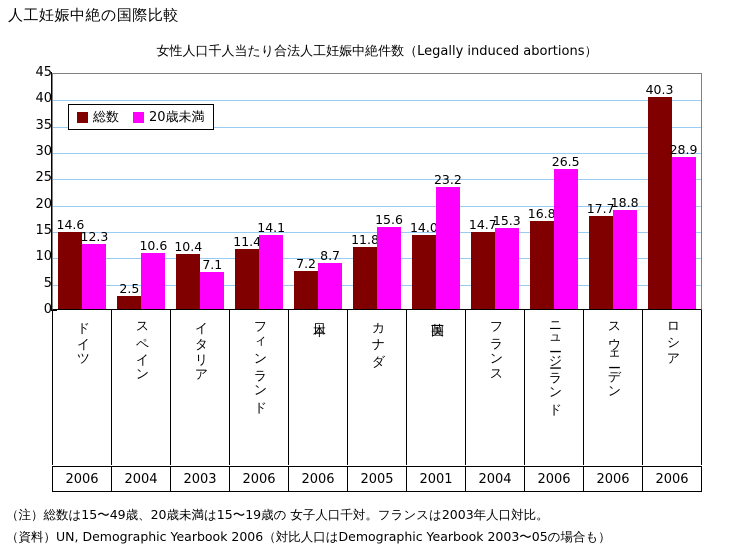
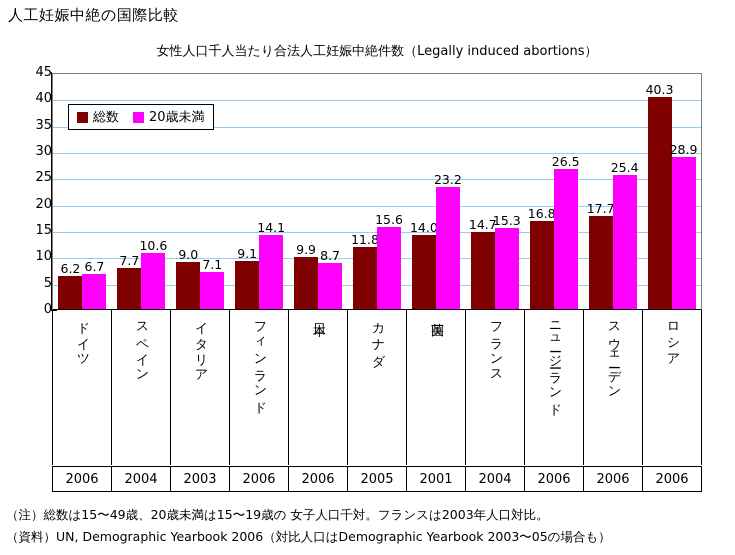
総数/ドイツ: 14.6 -> 6.2
20歳未満/ドイツ: 12.3 -> 6.7
総数/スペイン: 2.5 -> 7.7
総数/イタリア: 10.4 -> 9.0
総数/フィンランド: 11.4 -> 9.1
総数/日本: 7.2 -> 9.9
20歳未満/スウェーデン: 18.8 -> 25.4
